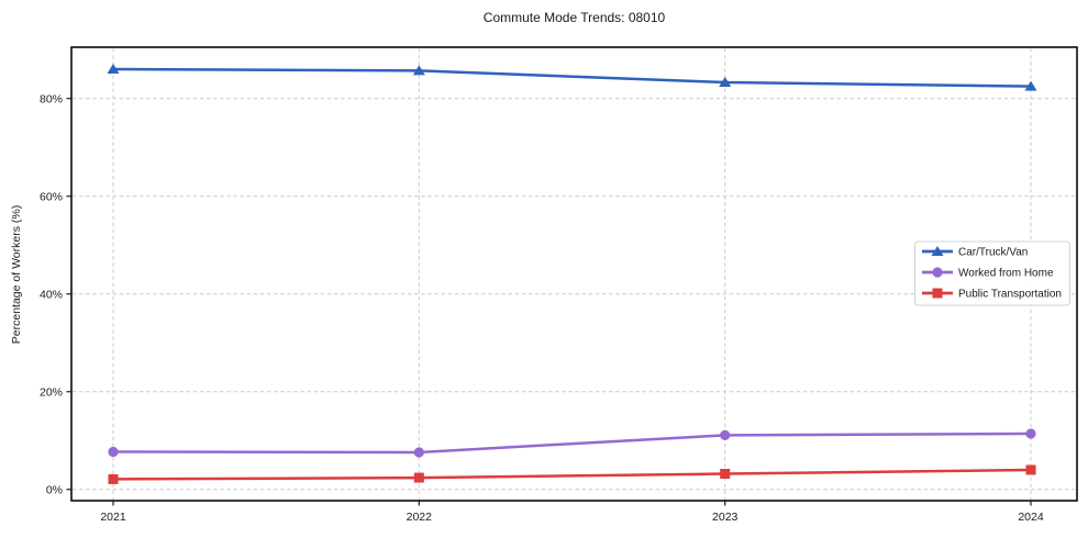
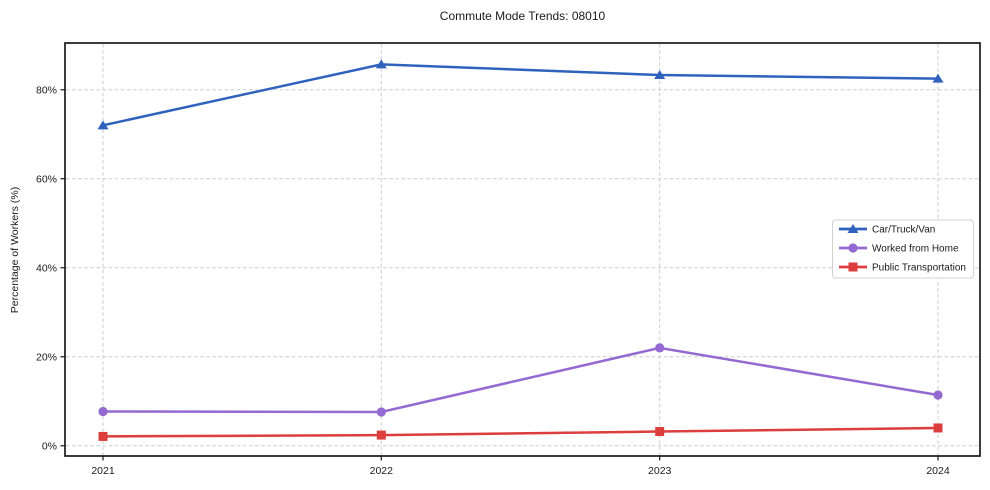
Car/Truck/Van/2021: 86% -> 72%
Worked from Home/2023: 11% -> 22%
